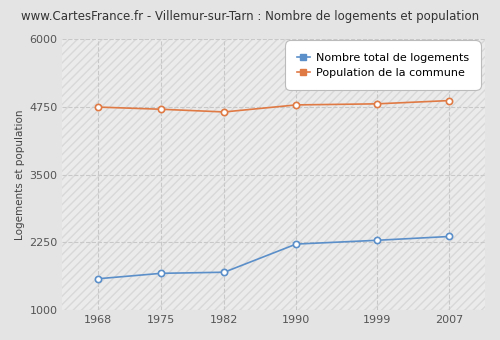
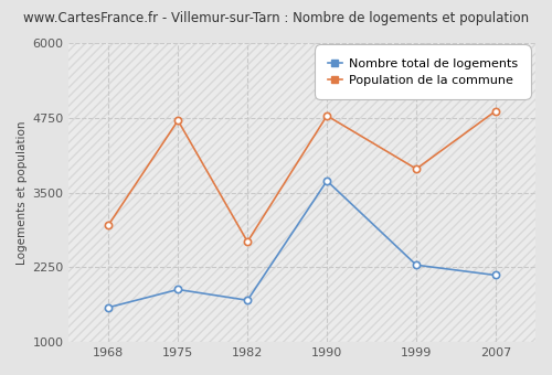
Population de la commune/1968: 4750 -> 2960
Nombre total de logements/1975: 1680 -> 1880
Population de la commune/1982: 4660 -> 2680
Nombre total de logements/1990: 2220 -> 3700
Population de la commune/1999: 4810 -> 3900
Nombre total de logements/2007: 2360 -> 2120
